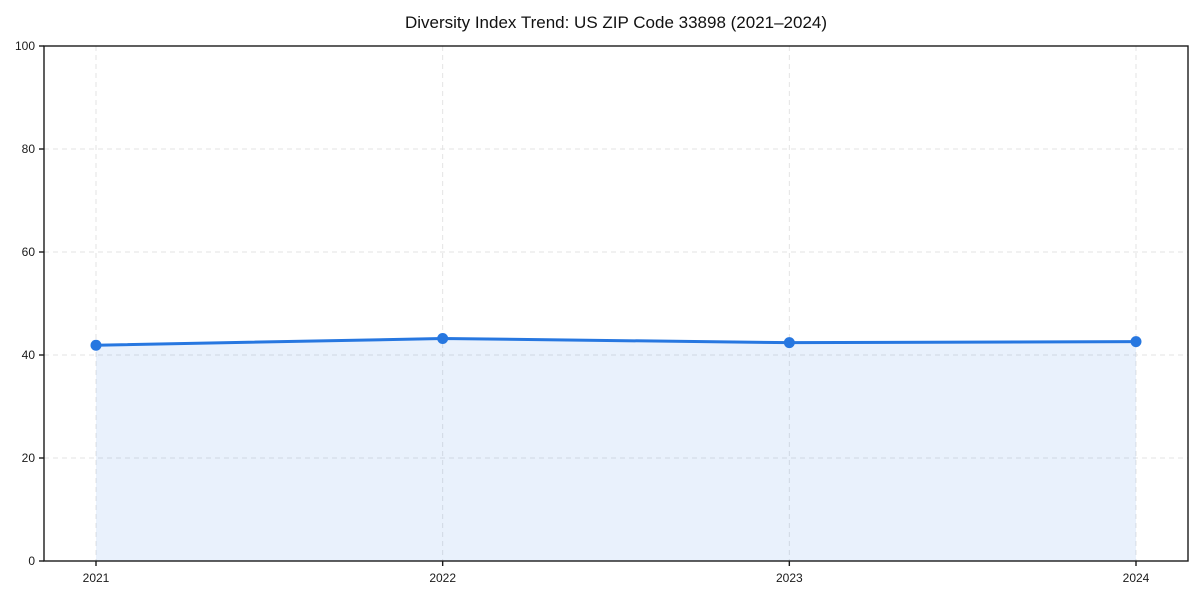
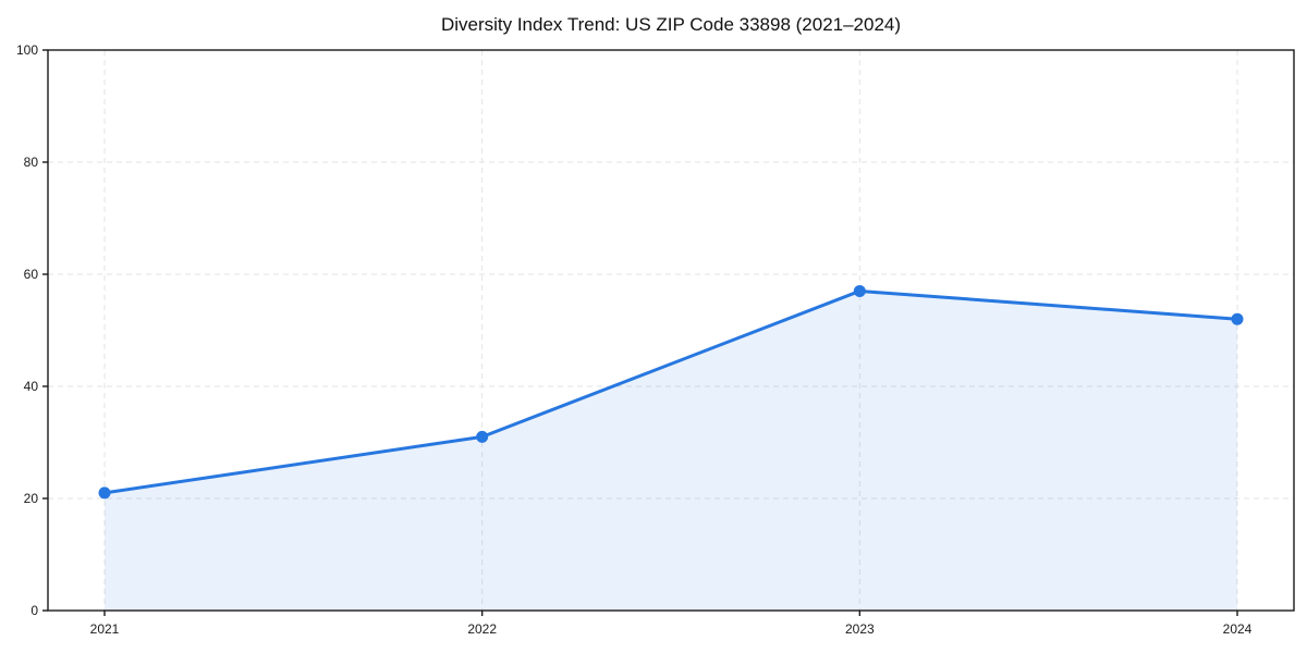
2021: 42 -> 21
2022: 43 -> 31
2023: 42 -> 57
2024: 43 -> 52
